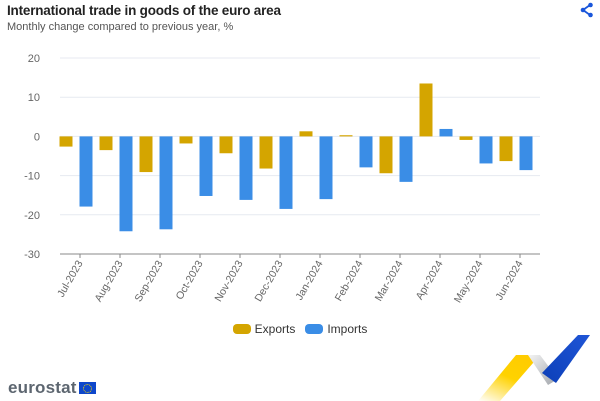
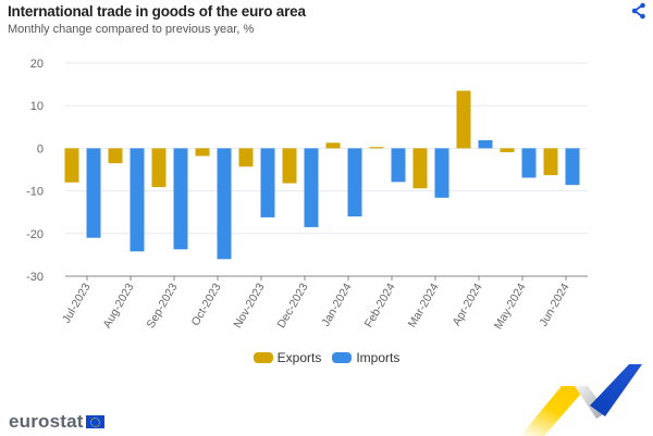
Exports/Jul-2023: -3 -> -8
Imports/Jul-2023: -18 -> -21
Imports/Oct-2023: -15 -> -26
